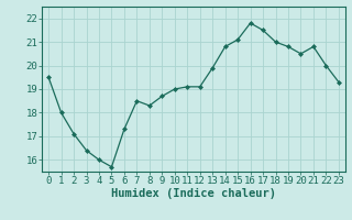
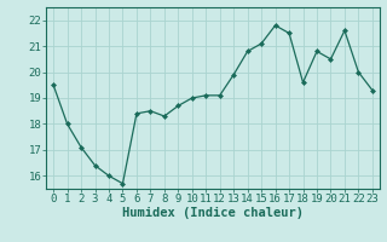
6: 17.3 -> 18.4
18: 21.0 -> 19.6
21: 20.8 -> 21.6
